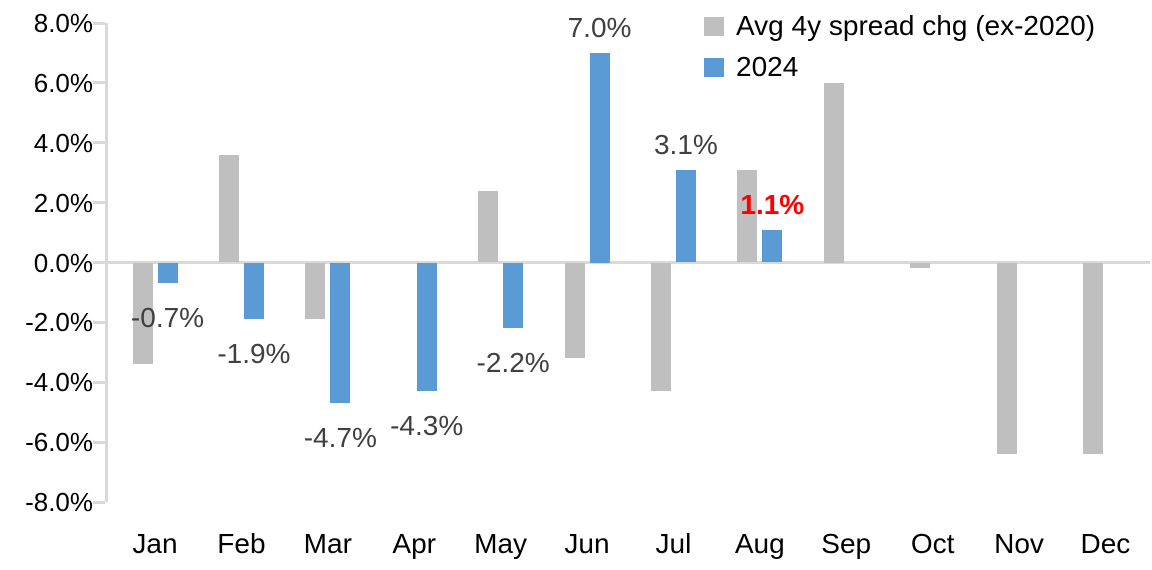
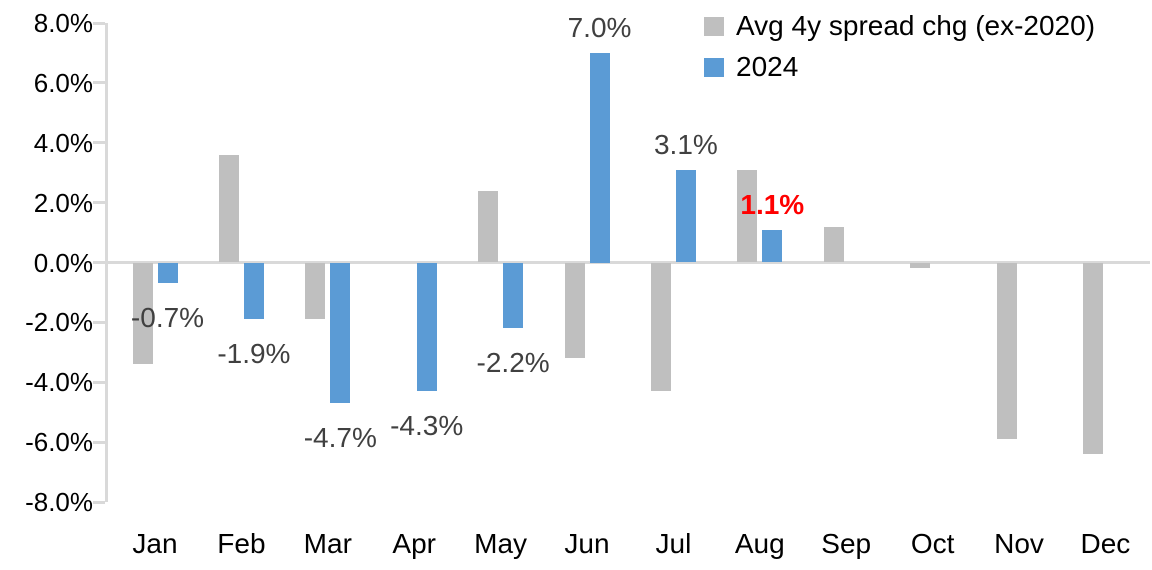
Avg 4y spread chg (ex-2020)/Sep: 6.0% -> 1.2%
Avg 4y spread chg (ex-2020)/Nov: -6.4% -> -5.9%
